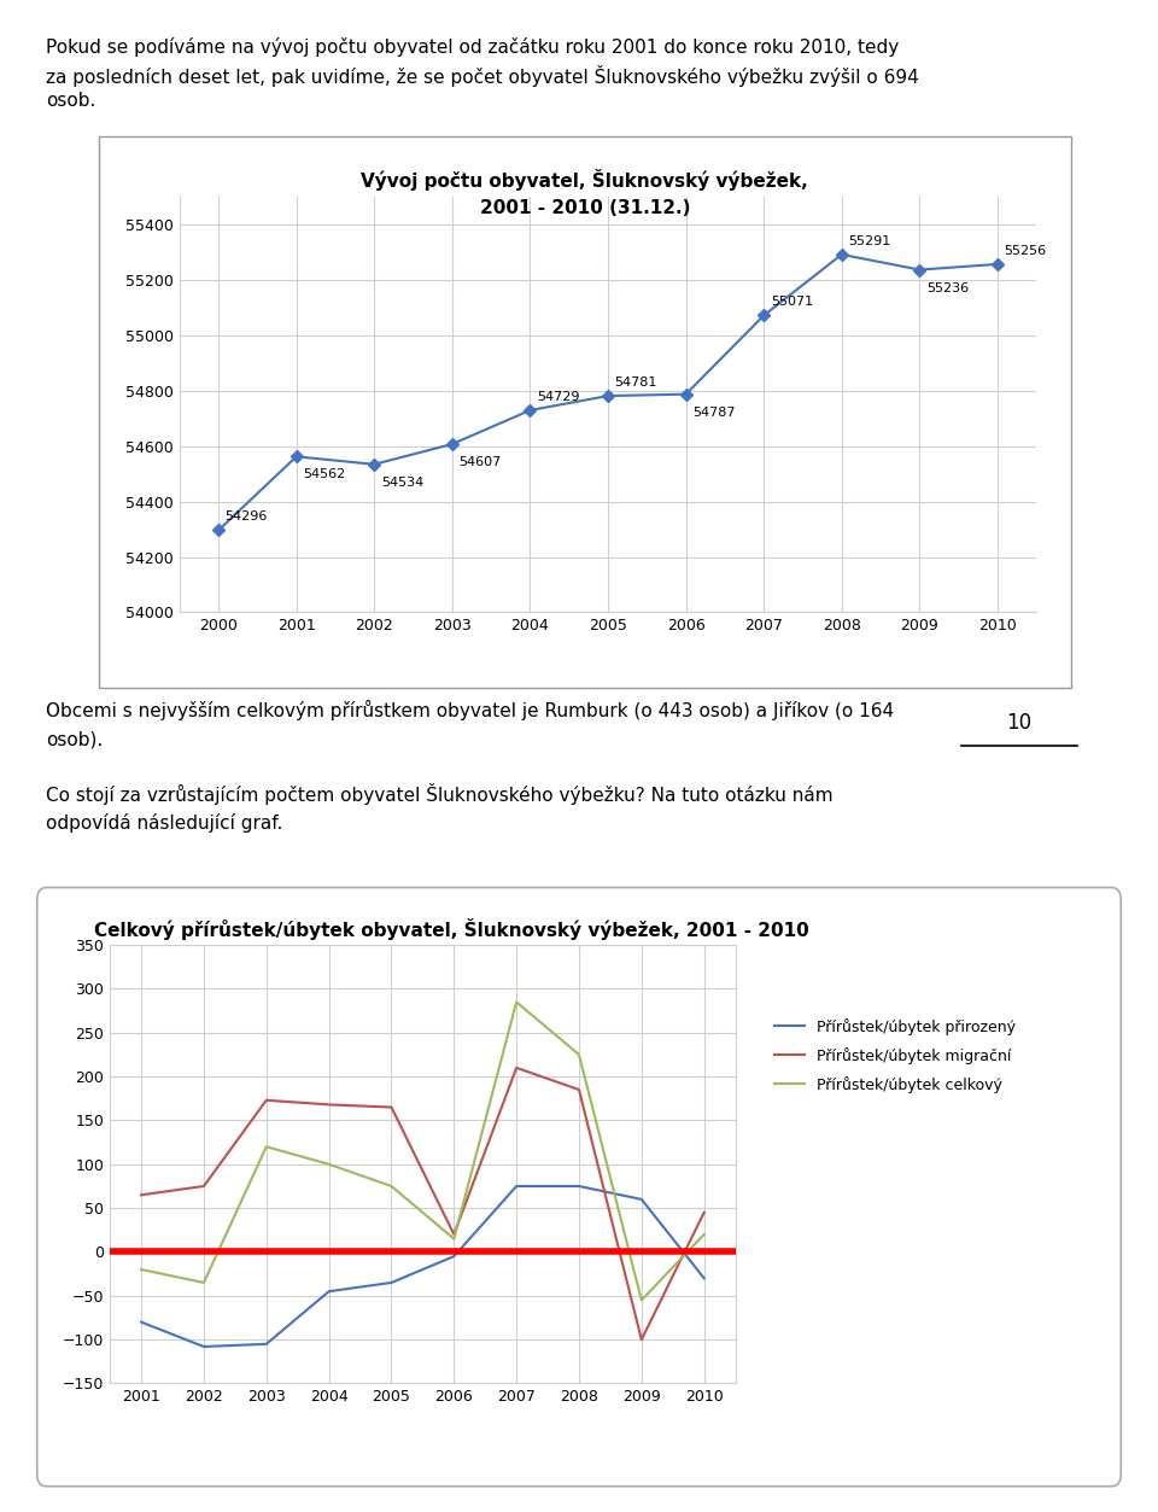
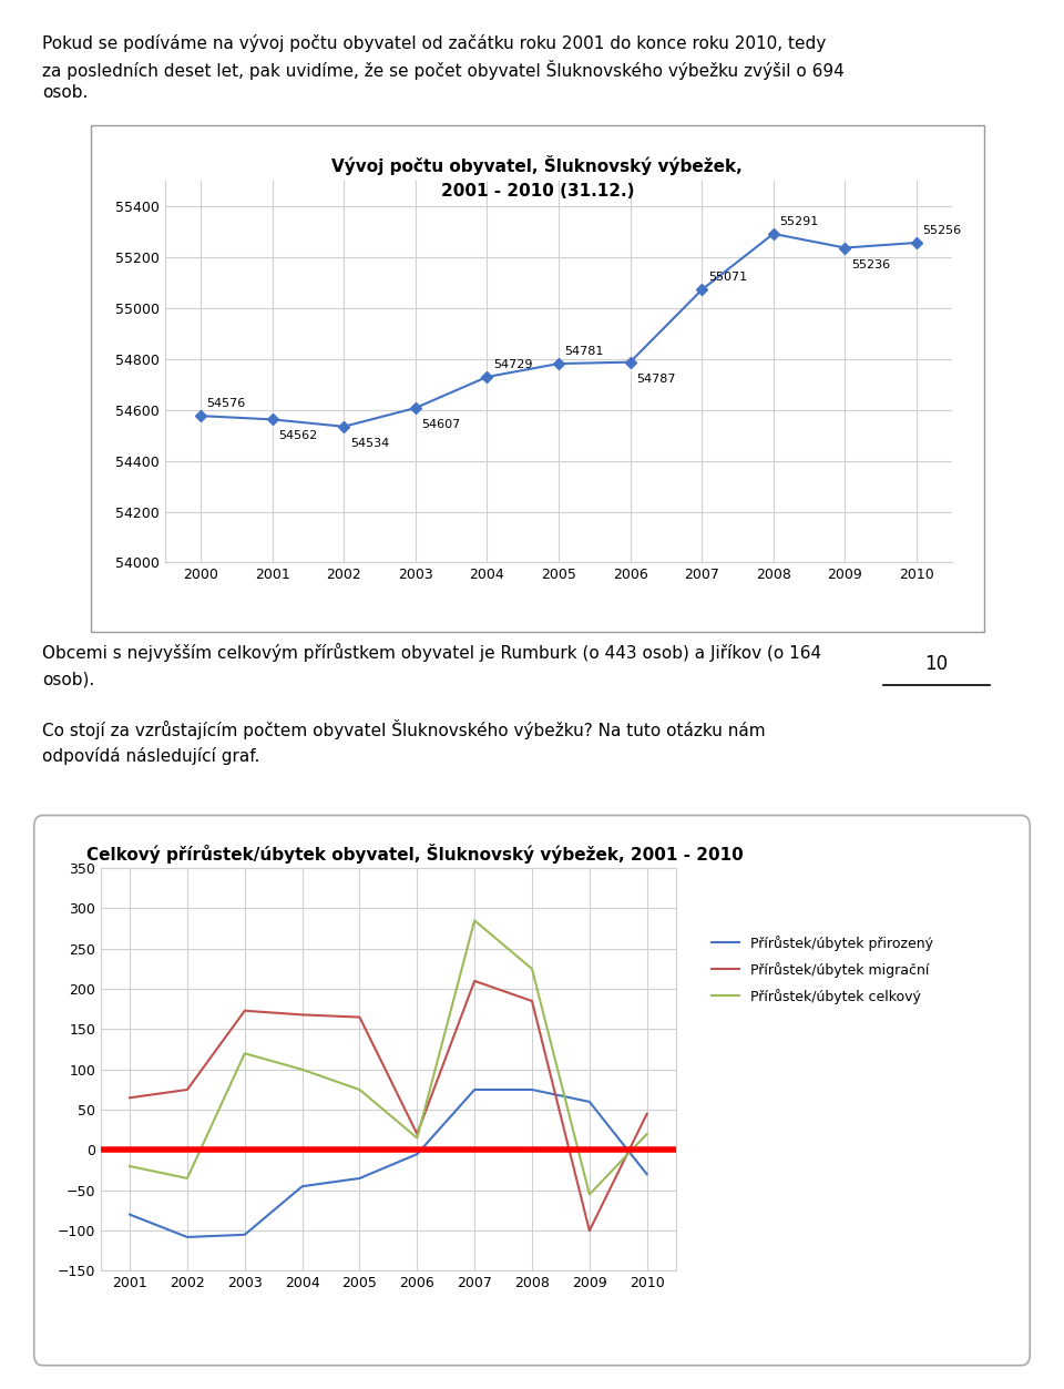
2000: 54296 -> 54576
